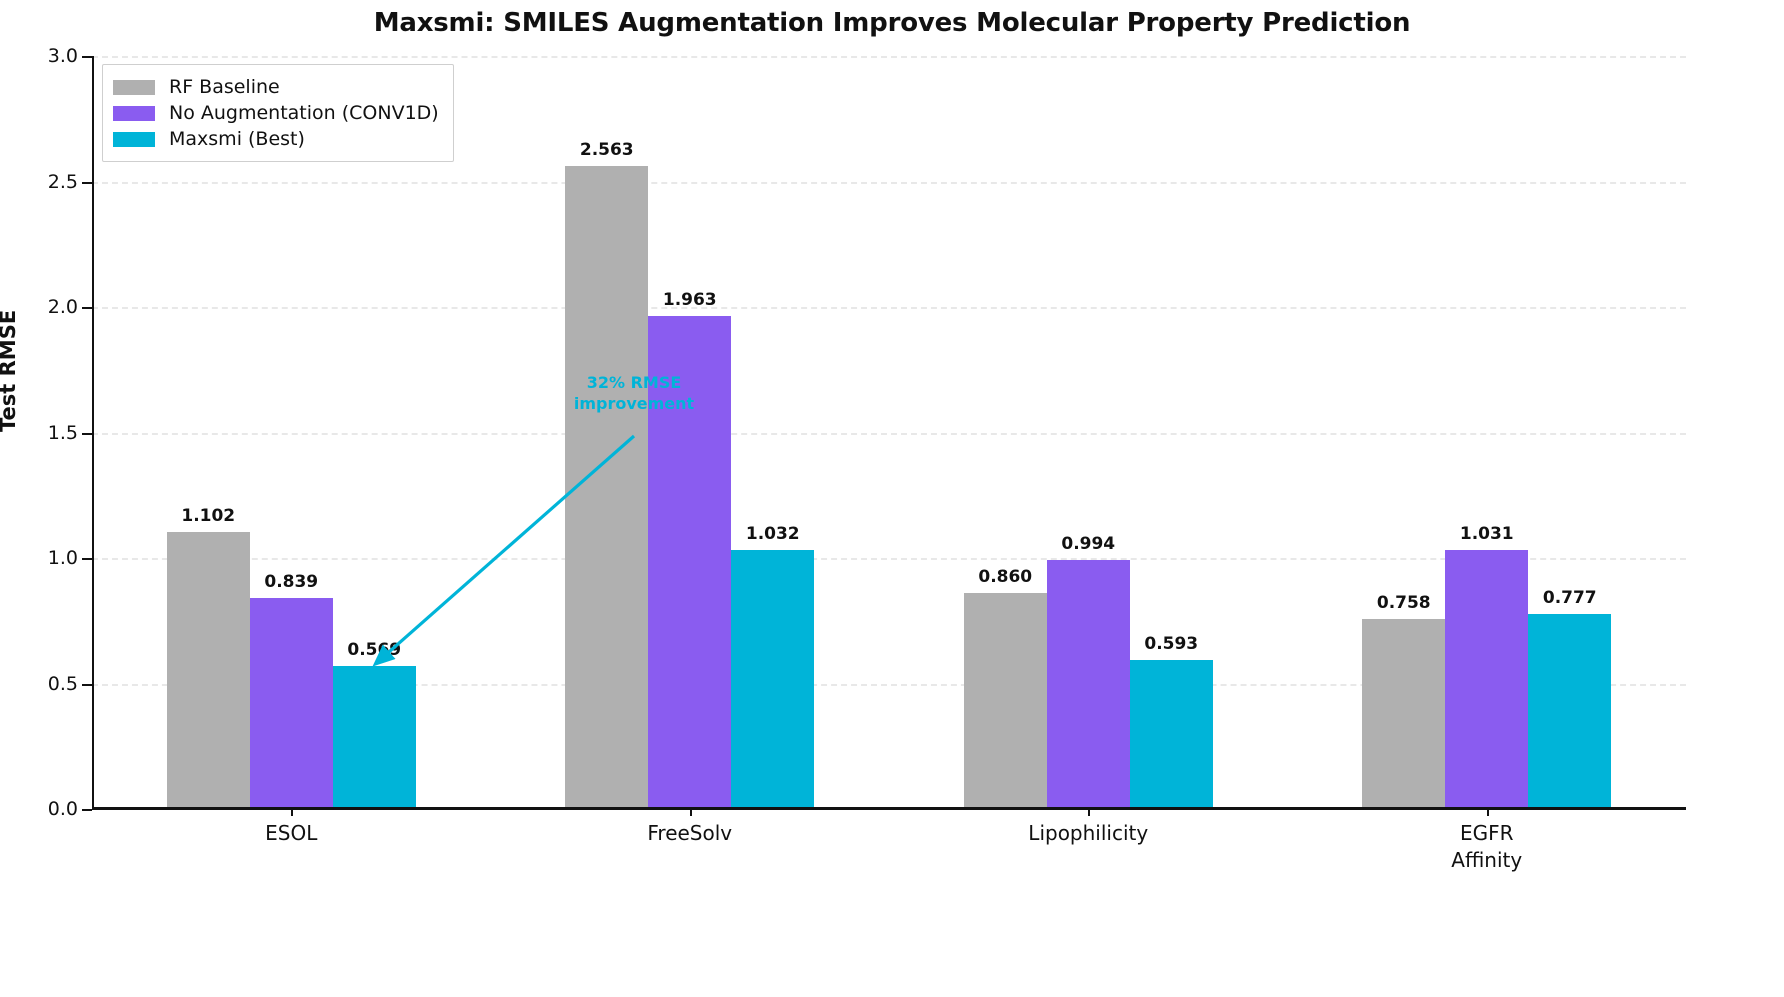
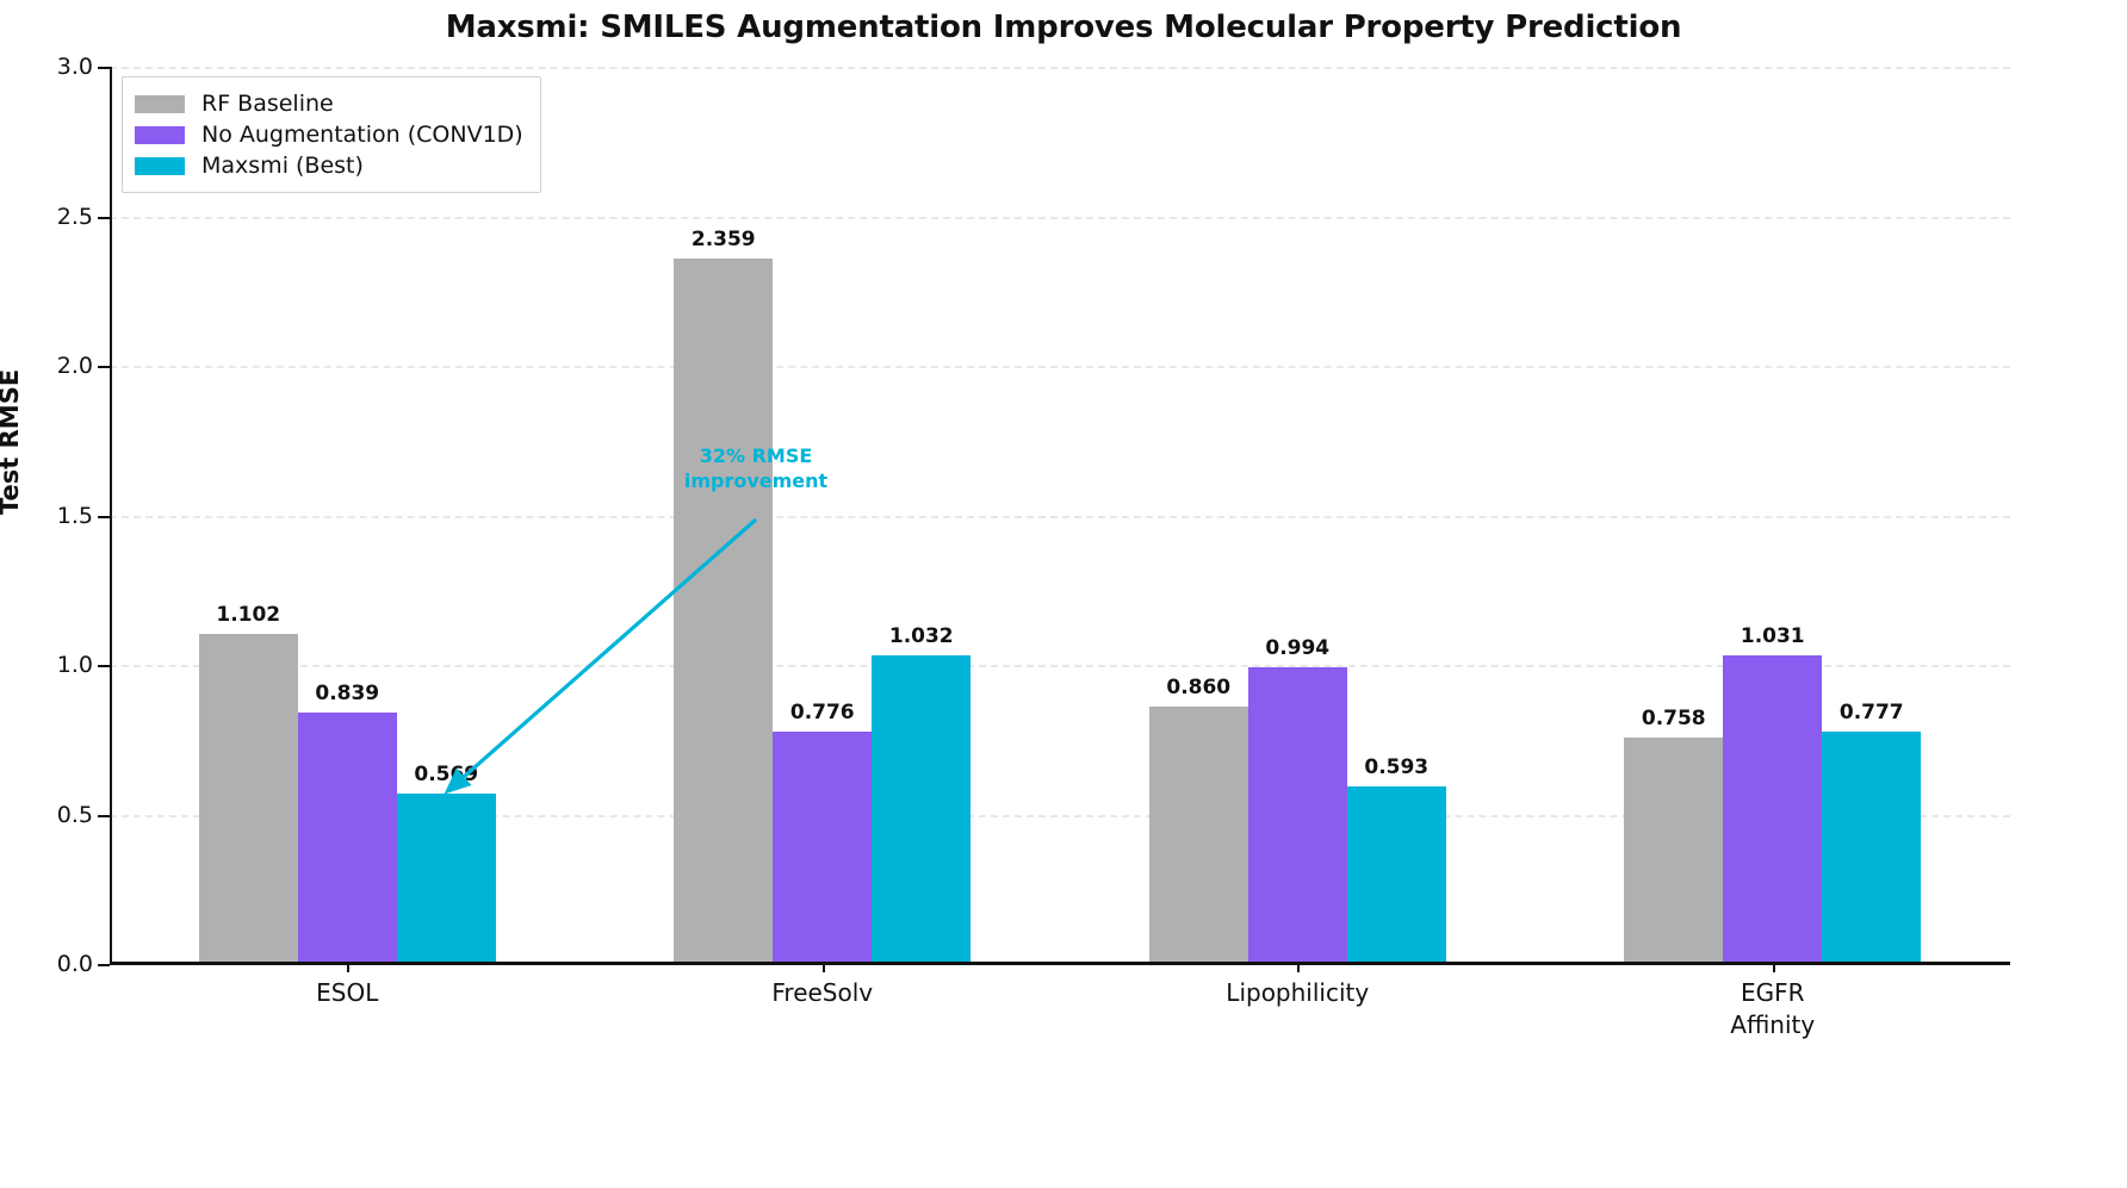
RF Baseline/FreeSolv: 2.563 -> 2.359
No Augmentation (CONV1D)/FreeSolv: 1.963 -> 0.776
